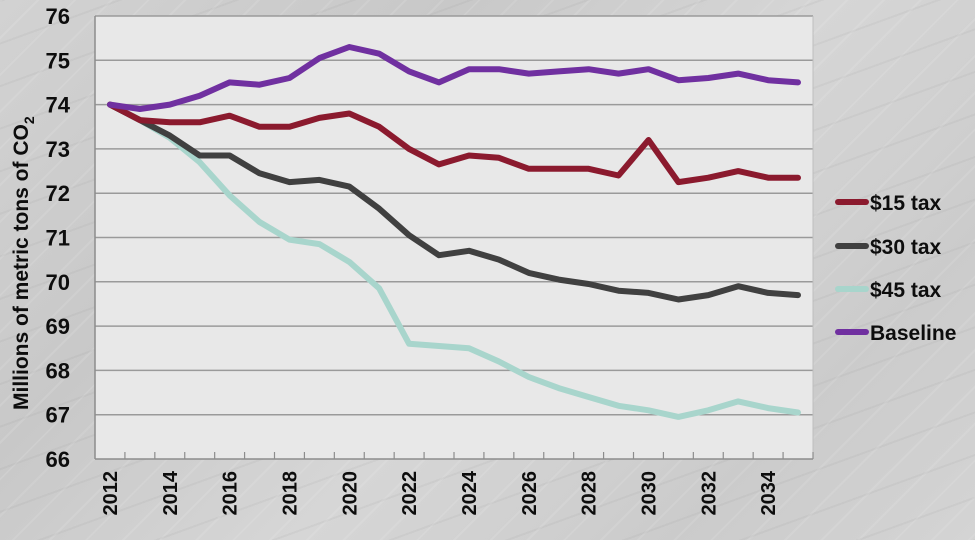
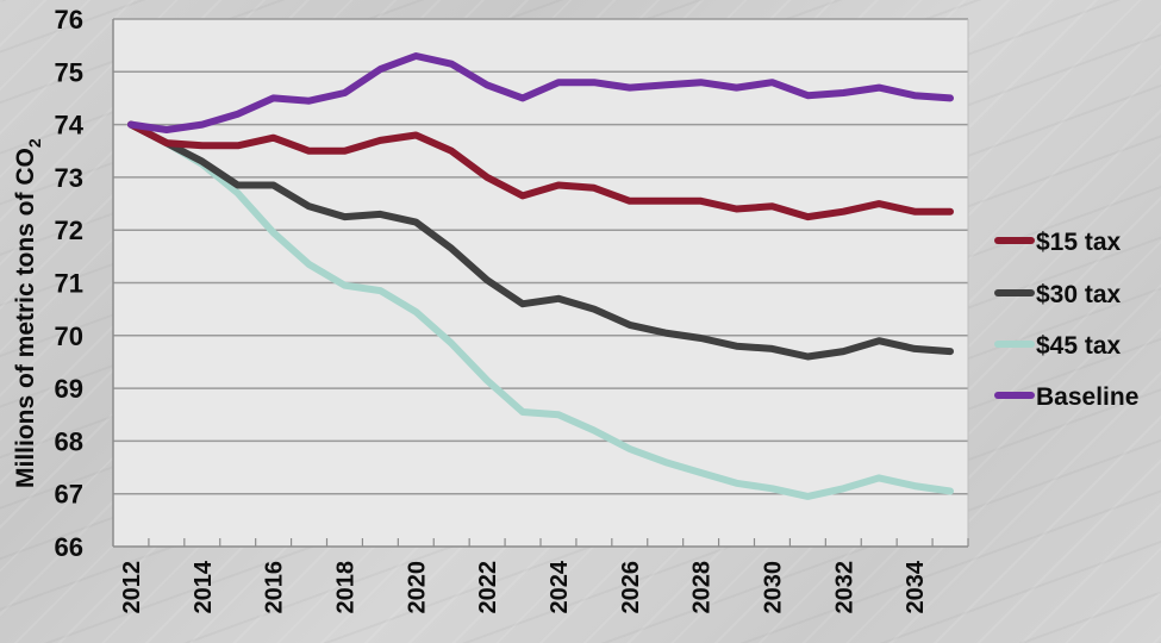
$45 tax/2022: 68.6 -> 69.2
$15 tax/2030: 73.2 -> 72.5
